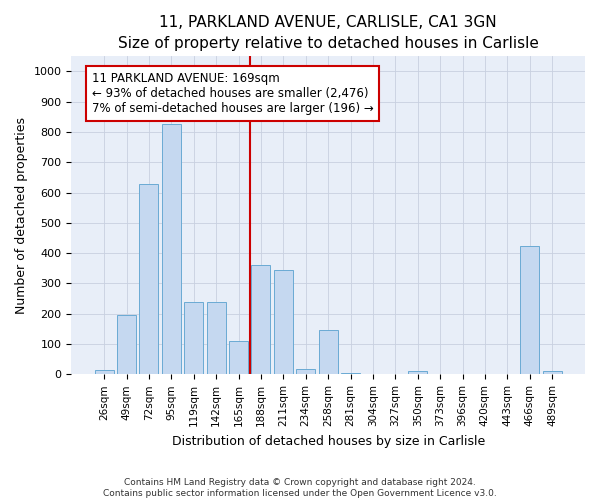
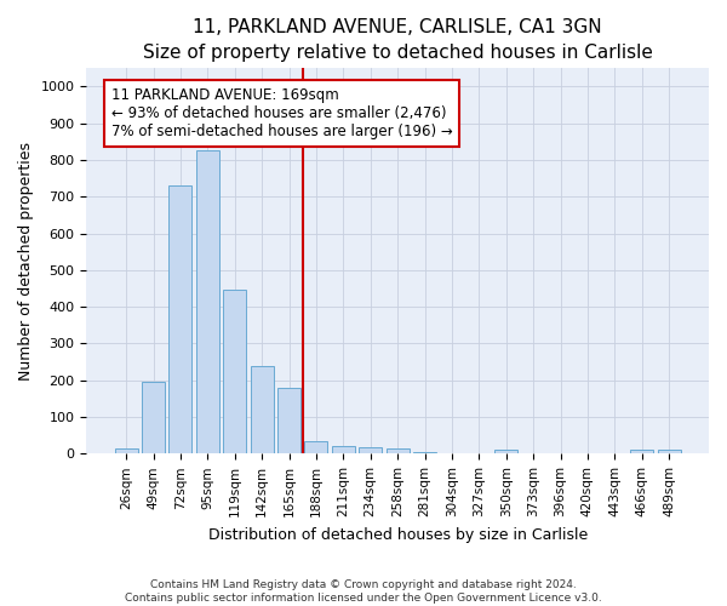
72sqm: 630 -> 730
119sqm: 240 -> 447
165sqm: 110 -> 181
188sqm: 360 -> 33
211sqm: 345 -> 22
258sqm: 145 -> 15
466sqm: 425 -> 10
